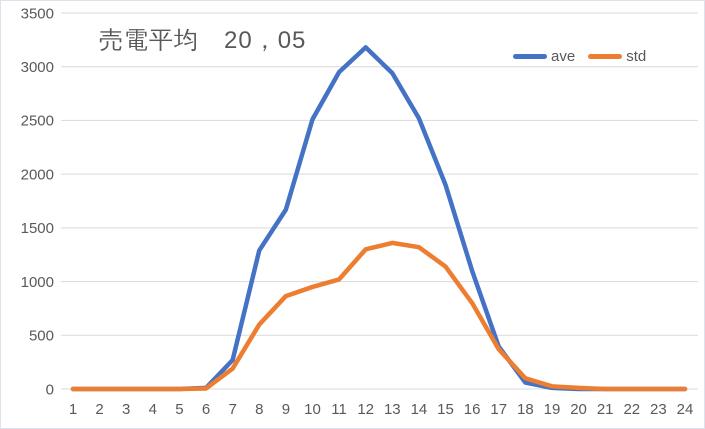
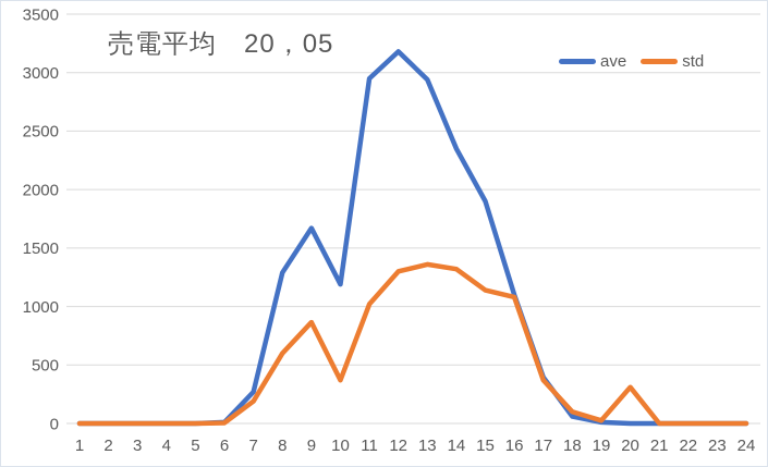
ave/10: 2510 -> 1190
std/10: 950 -> 370
ave/14: 2520 -> 2350
std/16: 800 -> 1080
std/20: 10 -> 310
